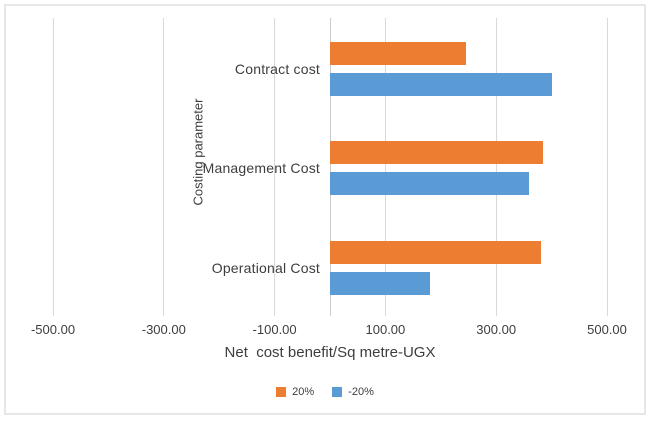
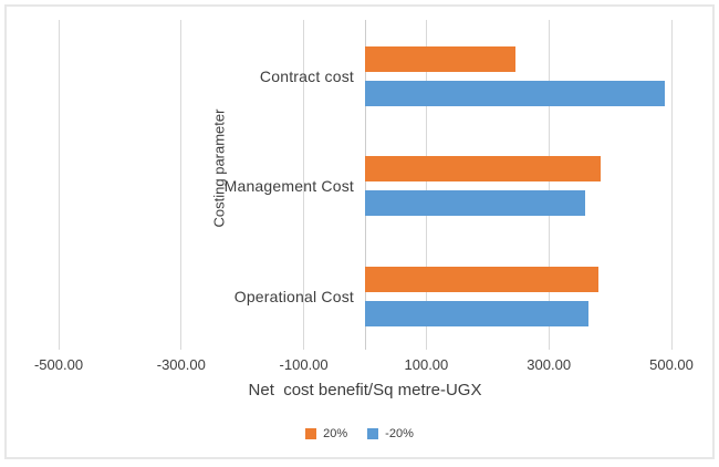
-20%/Contract cost: 400 -> 490
-20%/Operational Cost: 180 -> 360
